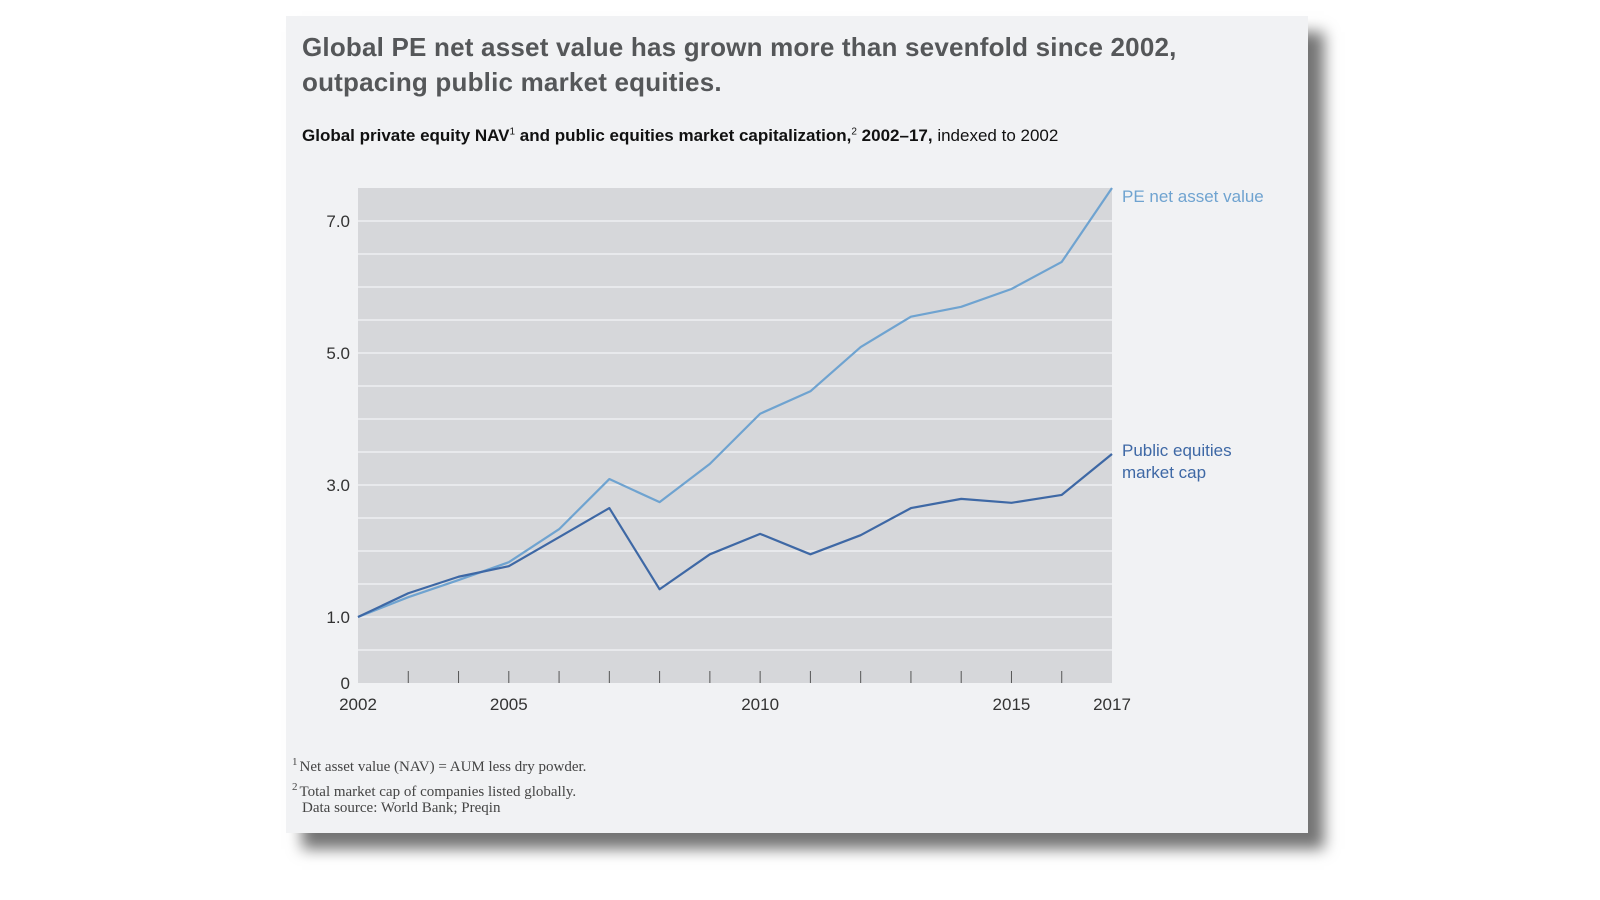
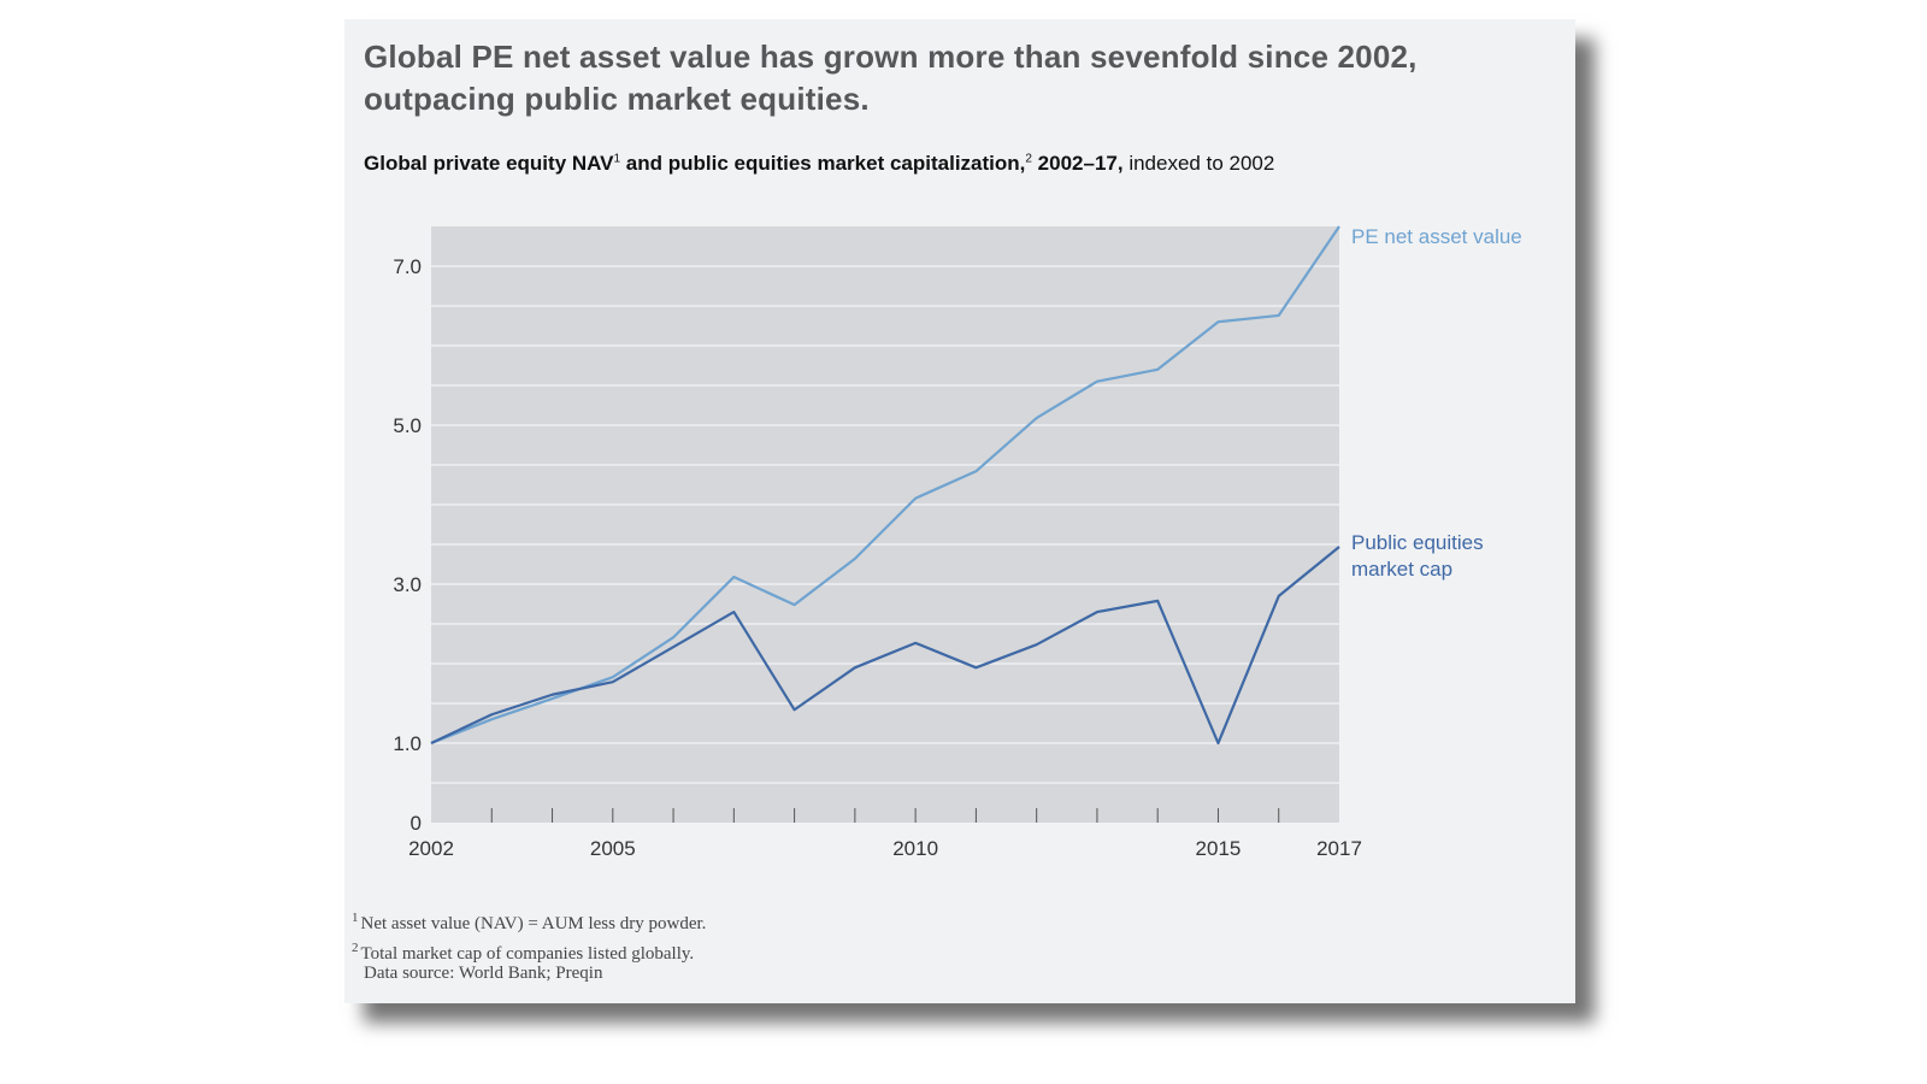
PE net asset value/2015: 6.0 -> 6.3
Public equities market cap/2015: 2.7 -> 1.0
